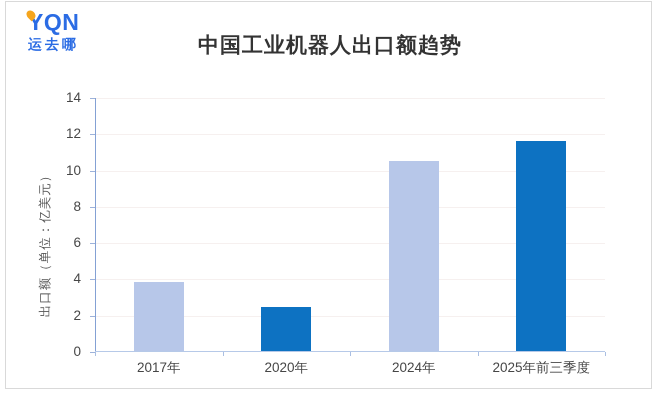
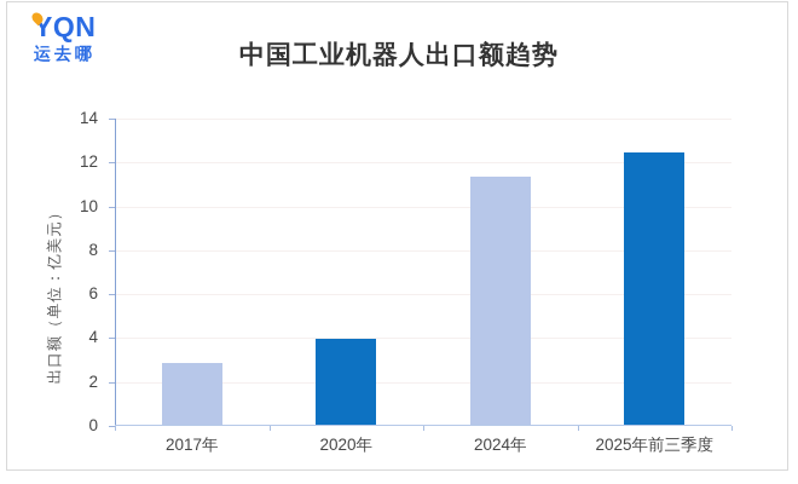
2017年: 3.8 -> 2.8
2020年: 2.4 -> 3.9
2024年: 10.5 -> 11.3
2025年前三季度: 11.6 -> 12.4
